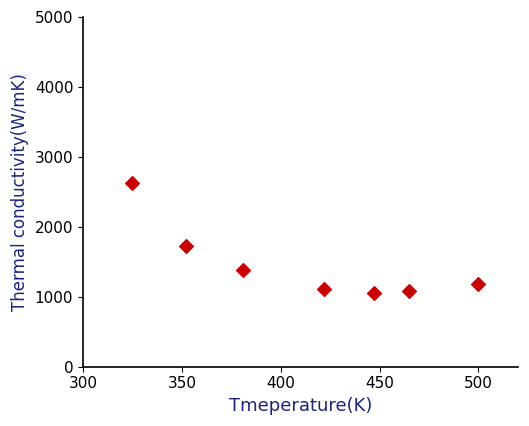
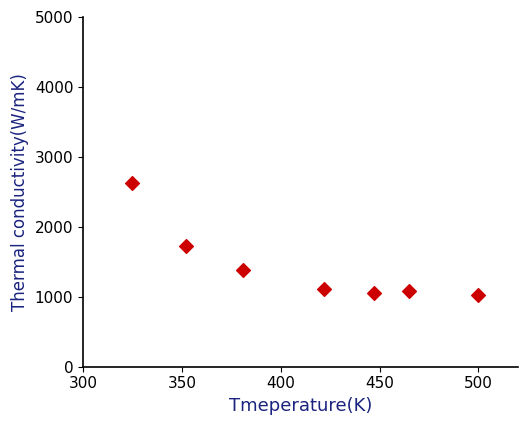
500: 1180 -> 1020
